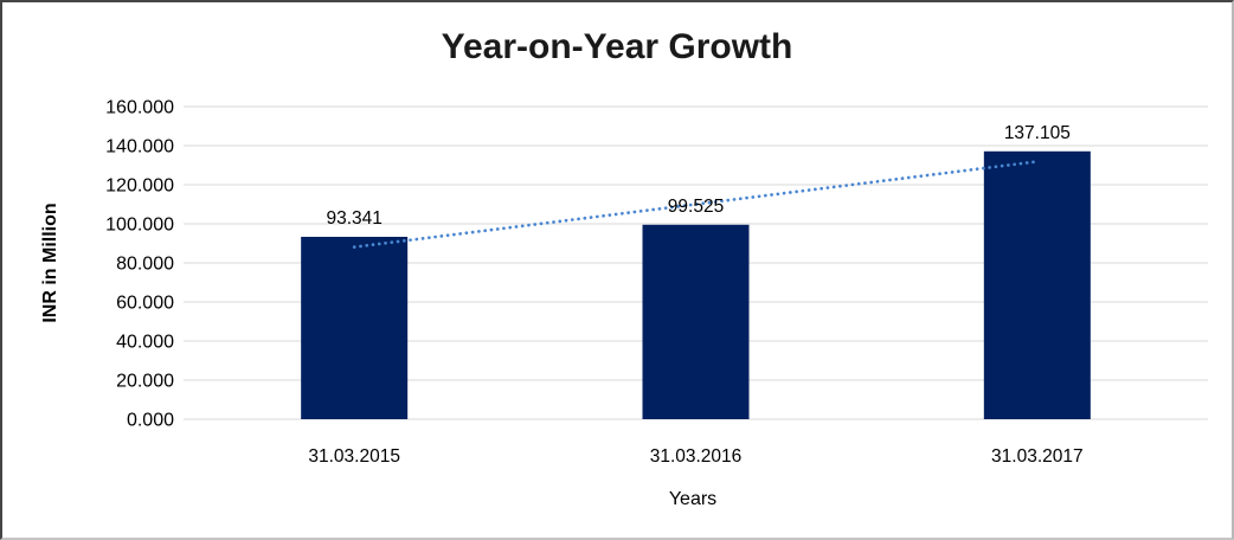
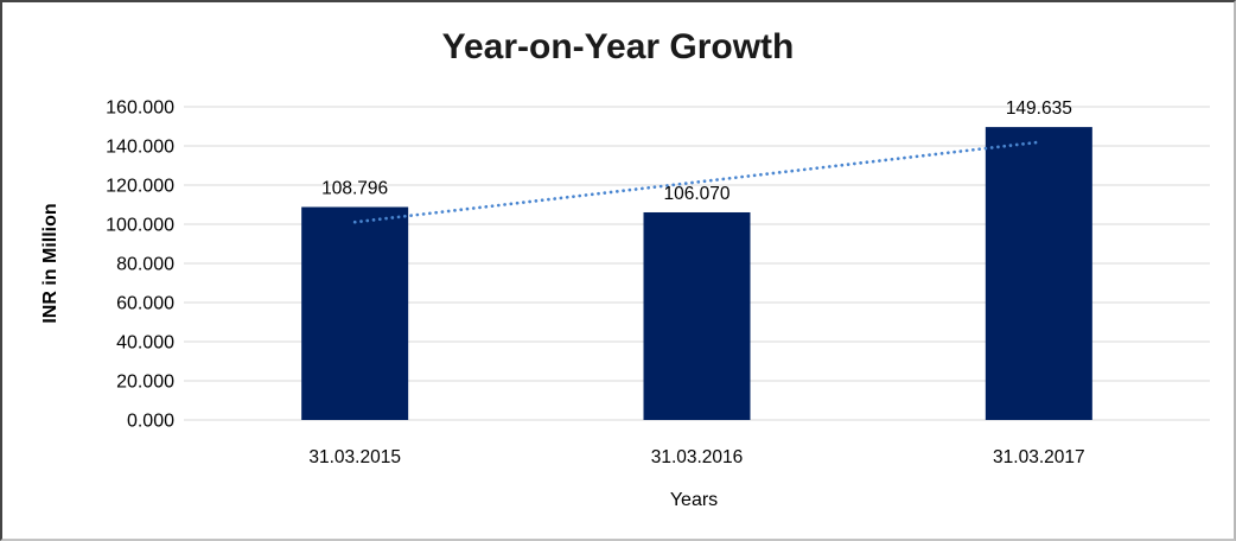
31.03.2015: 93.341 -> 108.796
31.03.2016: 99.525 -> 106.070
31.03.2017: 137.105 -> 149.635
